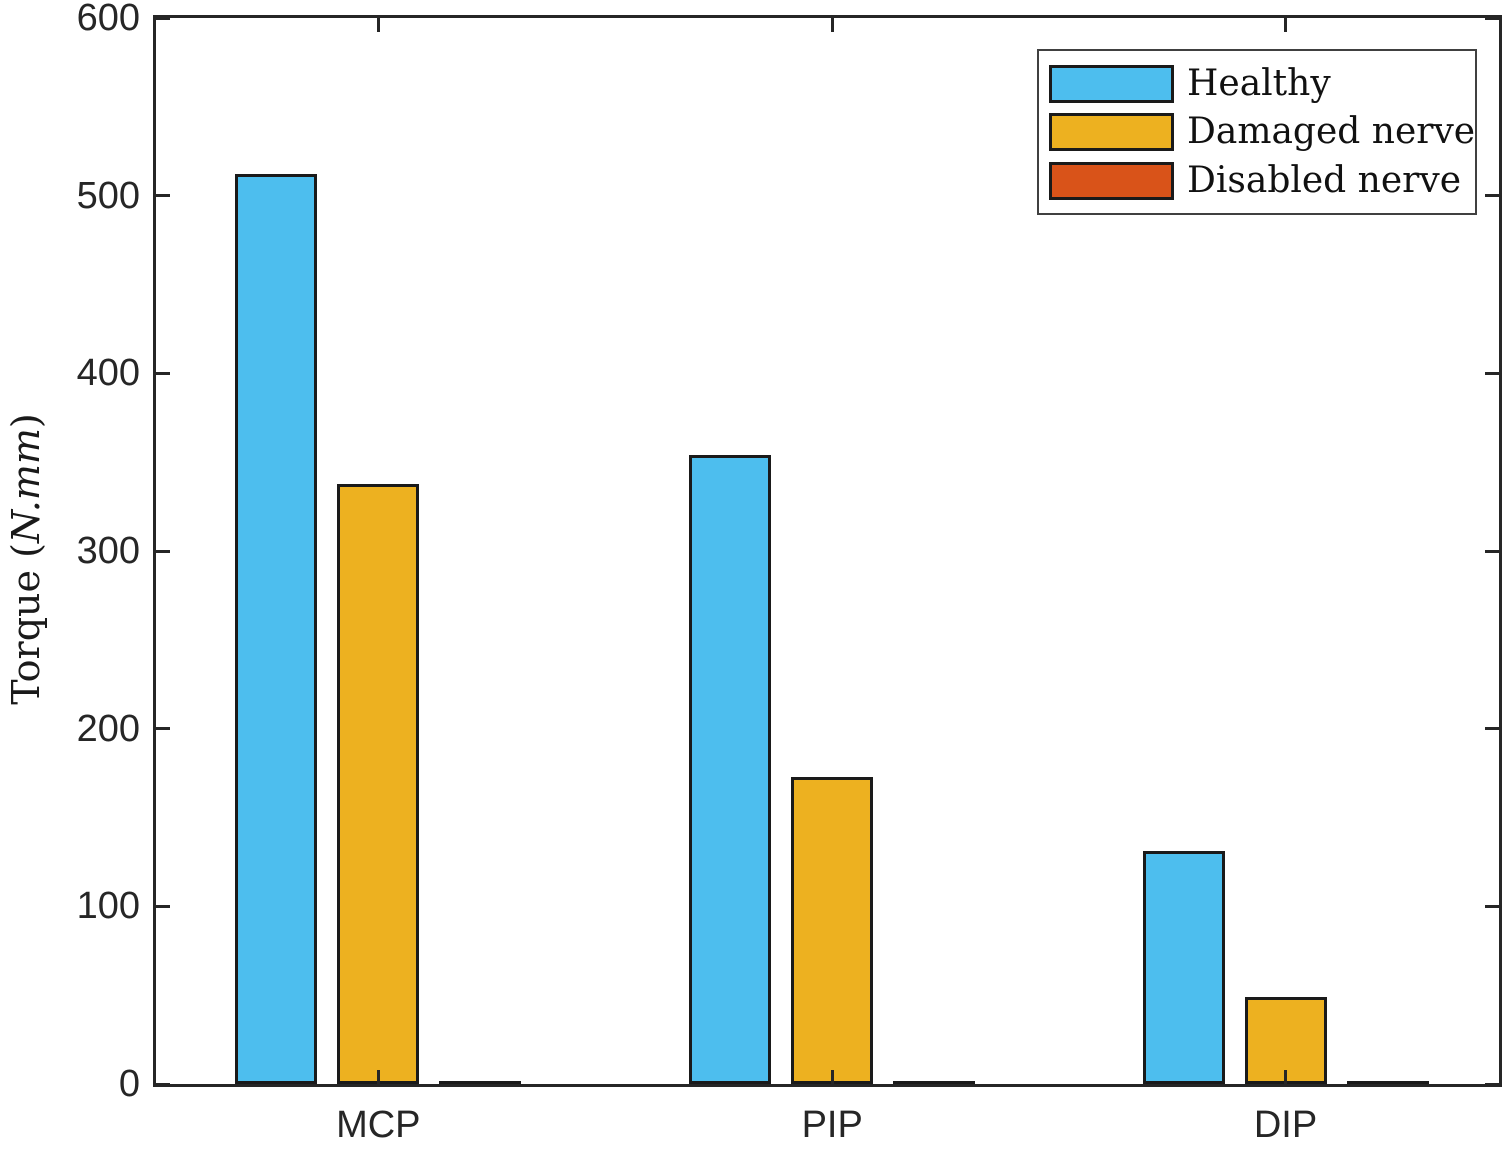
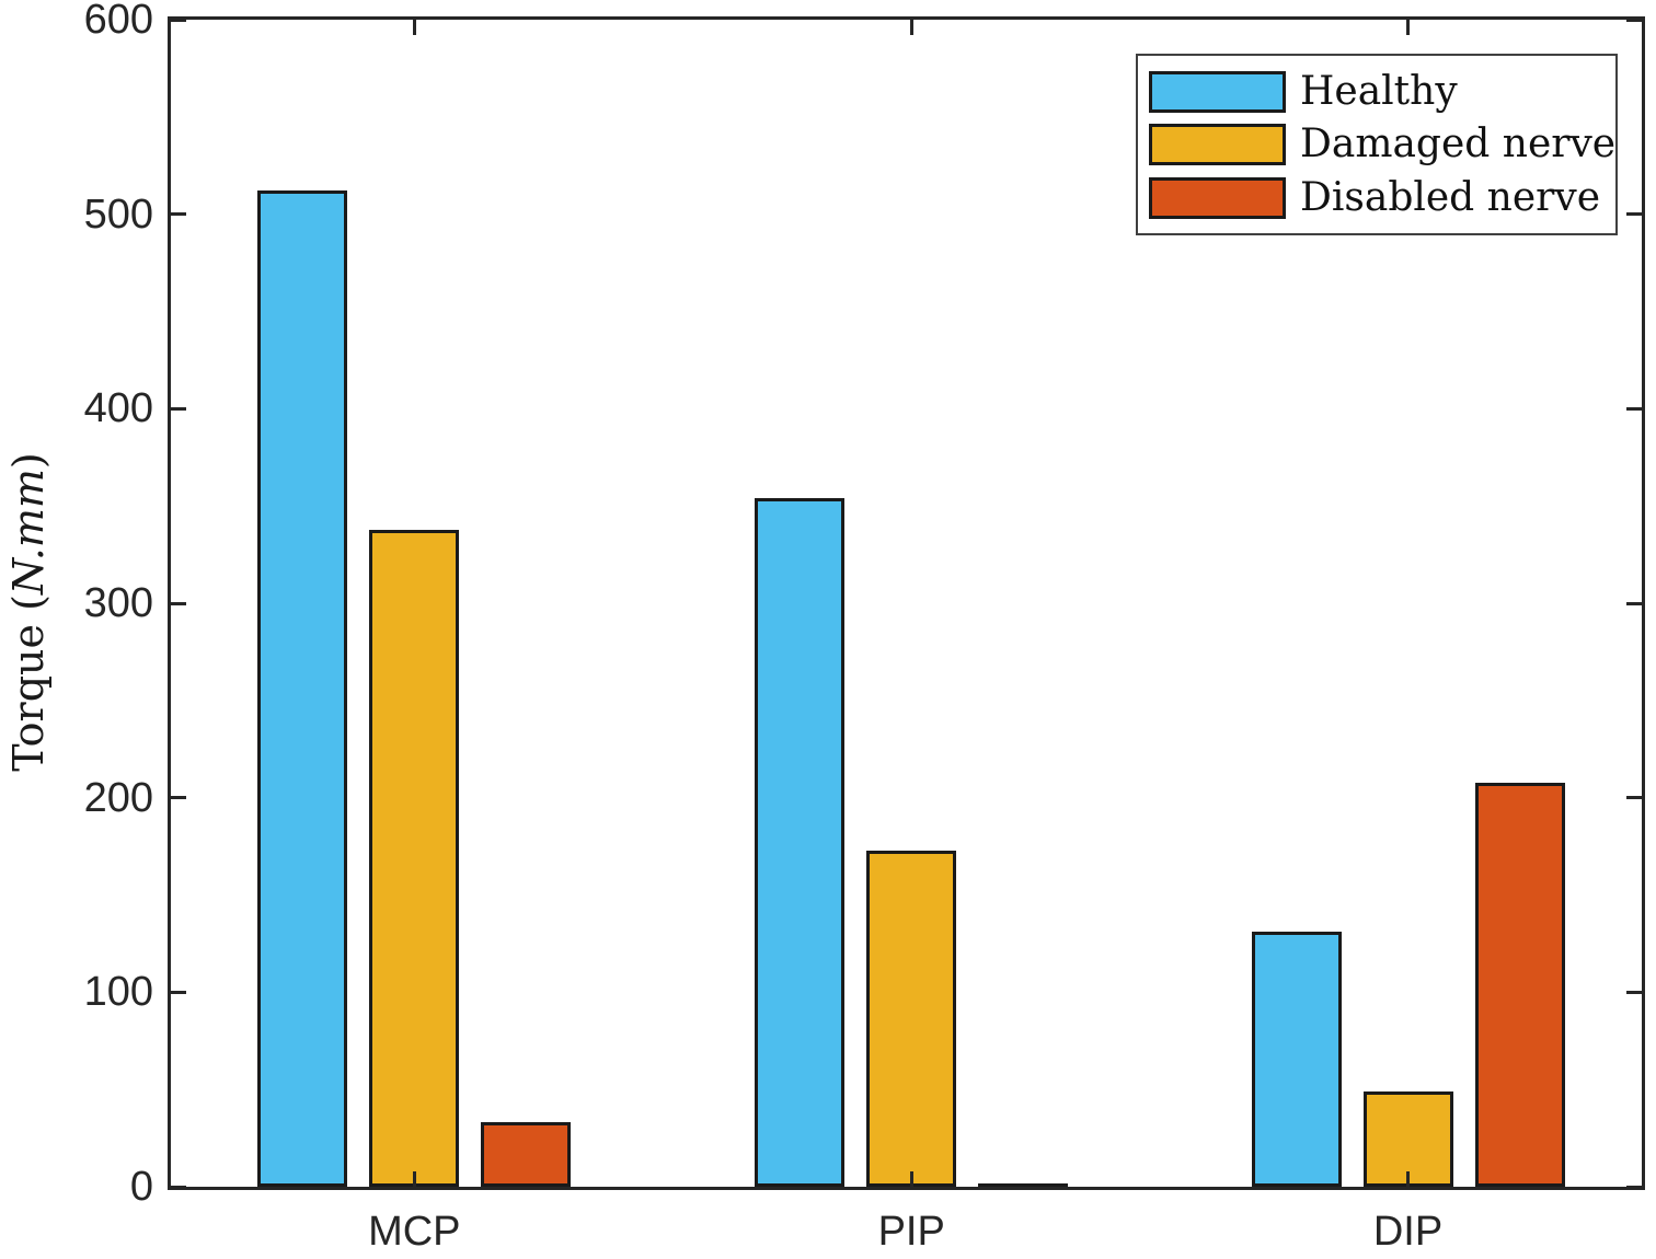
Disabled nerve/MCP: 1 -> 33
Disabled nerve/DIP: 1 -> 208
